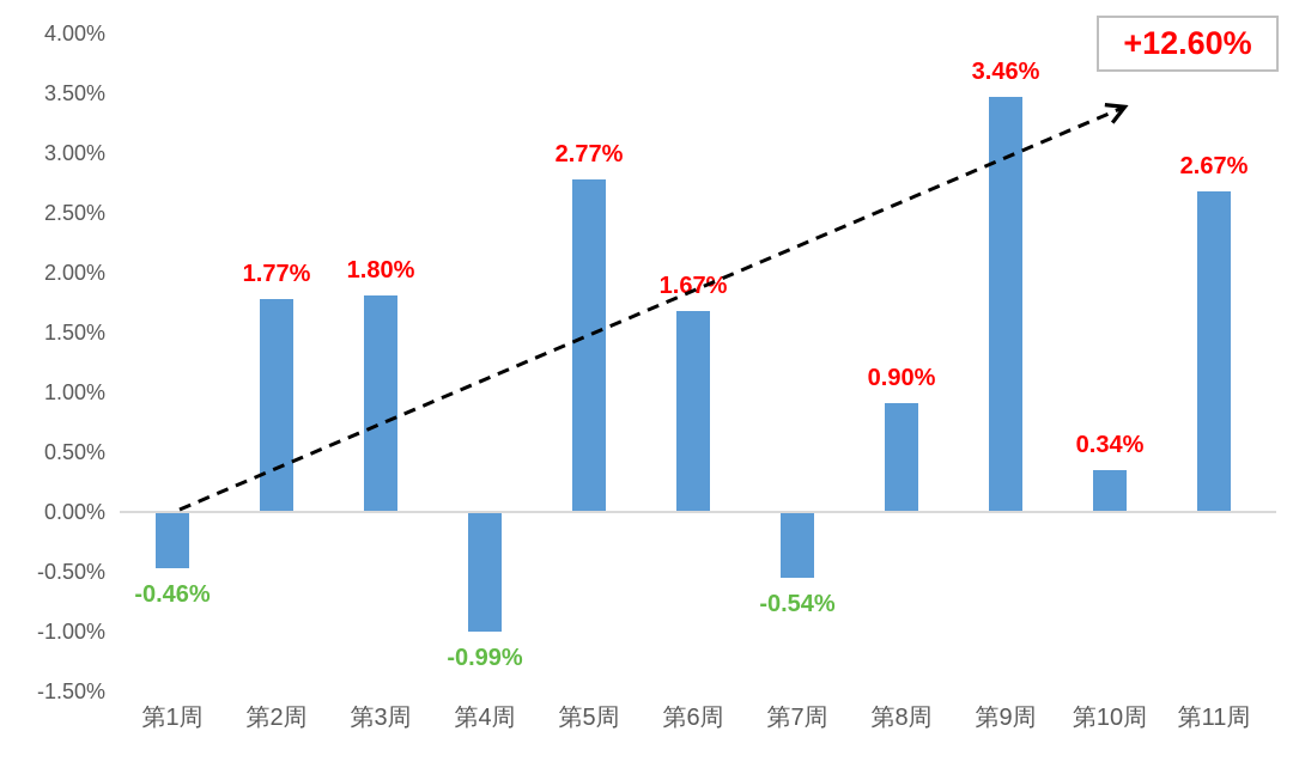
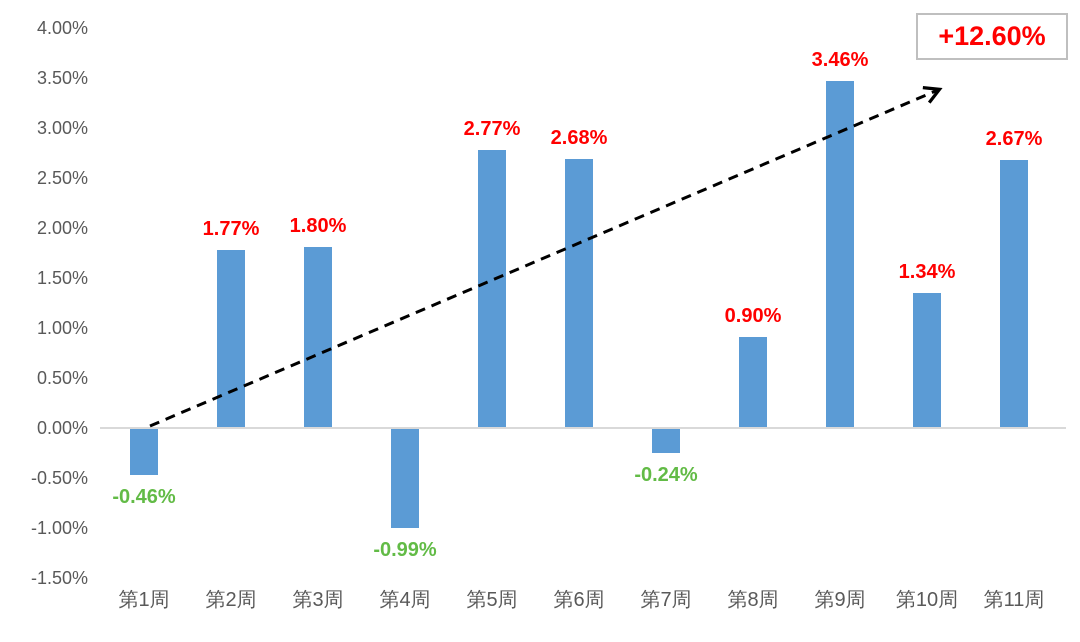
第6周: 1.67% -> 2.68%
第7周: -0.54% -> -0.24%
第10周: 0.34% -> 1.34%
